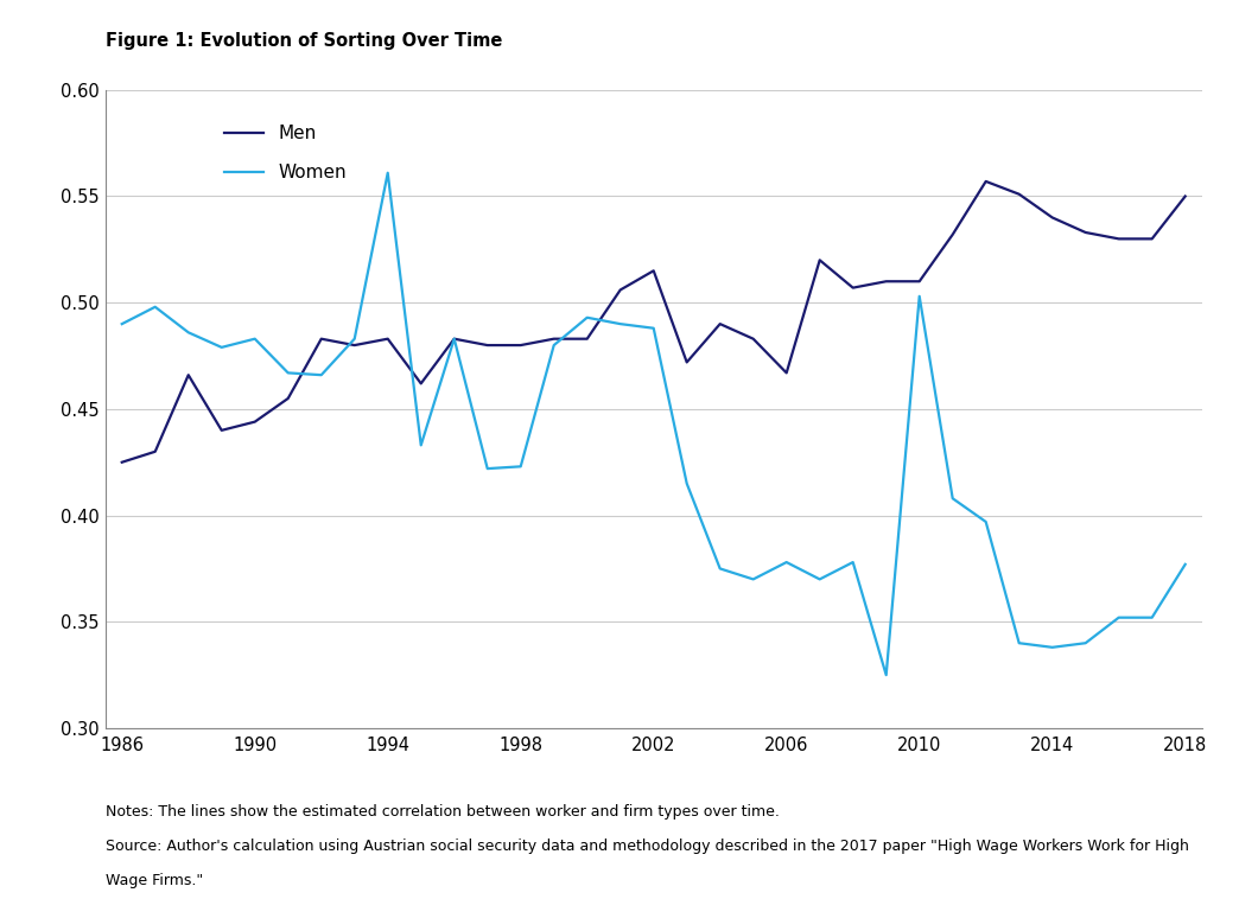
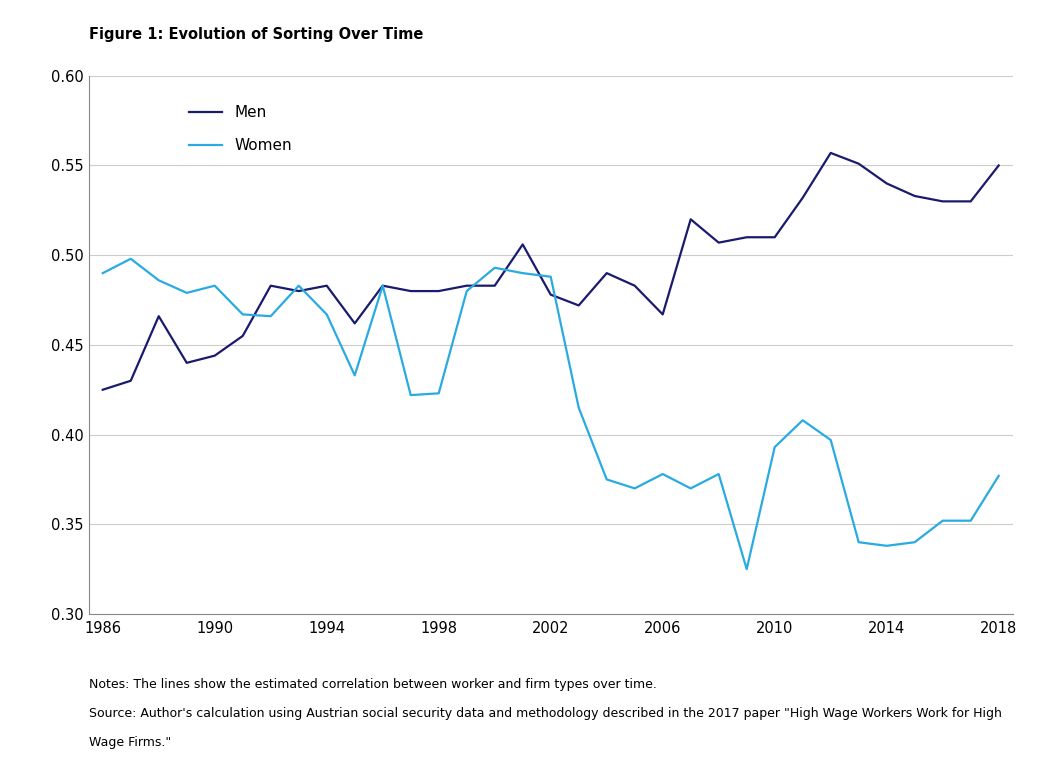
Women/1994: 0.561 -> 0.467
Men/2002: 0.515 -> 0.478
Women/2010: 0.503 -> 0.393
